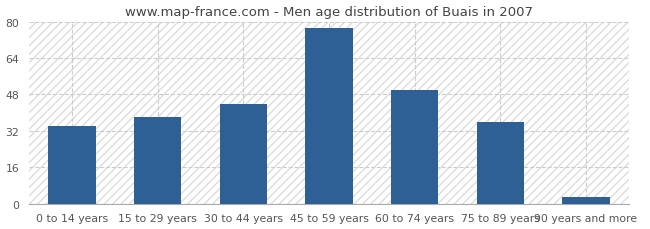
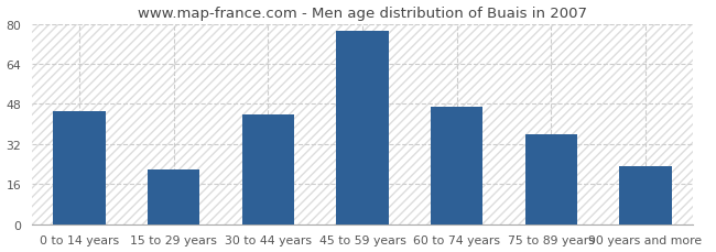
0 to 14 years: 34 -> 45
15 to 29 years: 38 -> 22
60 to 74 years: 50 -> 47
90 years and more: 3 -> 23
